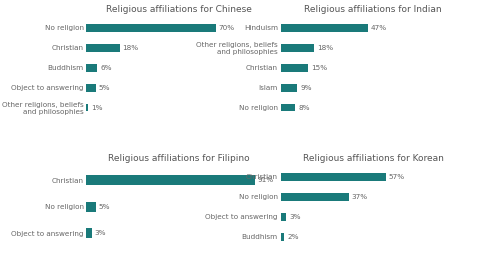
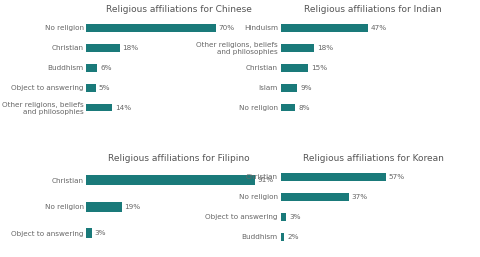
Religious affiliations for Chinese/Other religions, beliefs and philosophies: 1% -> 14%
Religious affiliations for Filipino/No religion: 5% -> 19%
